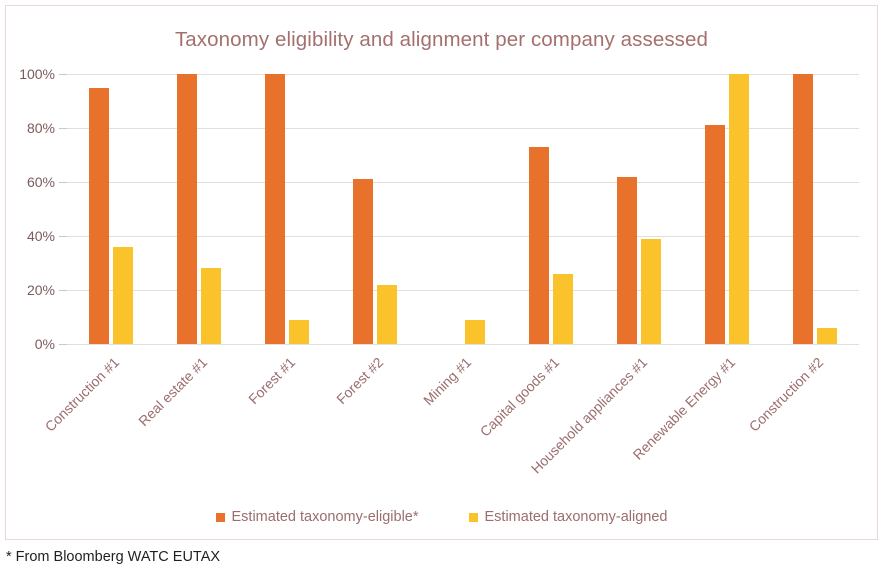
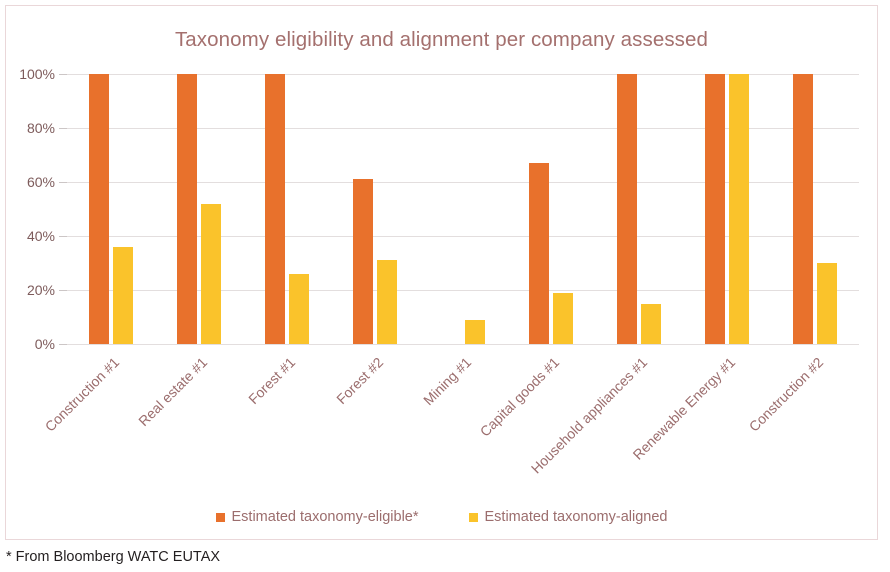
Estimated taxonomy-eligible*/Construction #1: 95% -> 100%
Estimated taxonomy-aligned/Real estate #1: 28% -> 52%
Estimated taxonomy-aligned/Forest #1: 9% -> 26%
Estimated taxonomy-aligned/Forest #2: 22% -> 31%
Estimated taxonomy-eligible*/Capital goods #1: 73% -> 67%
Estimated taxonomy-aligned/Capital goods #1: 26% -> 19%
Estimated taxonomy-eligible*/Household appliances #1: 62% -> 100%
Estimated taxonomy-aligned/Household appliances #1: 39% -> 15%
Estimated taxonomy-eligible*/Renewable Energy #1: 81% -> 100%
Estimated taxonomy-aligned/Construction #2: 6% -> 30%
